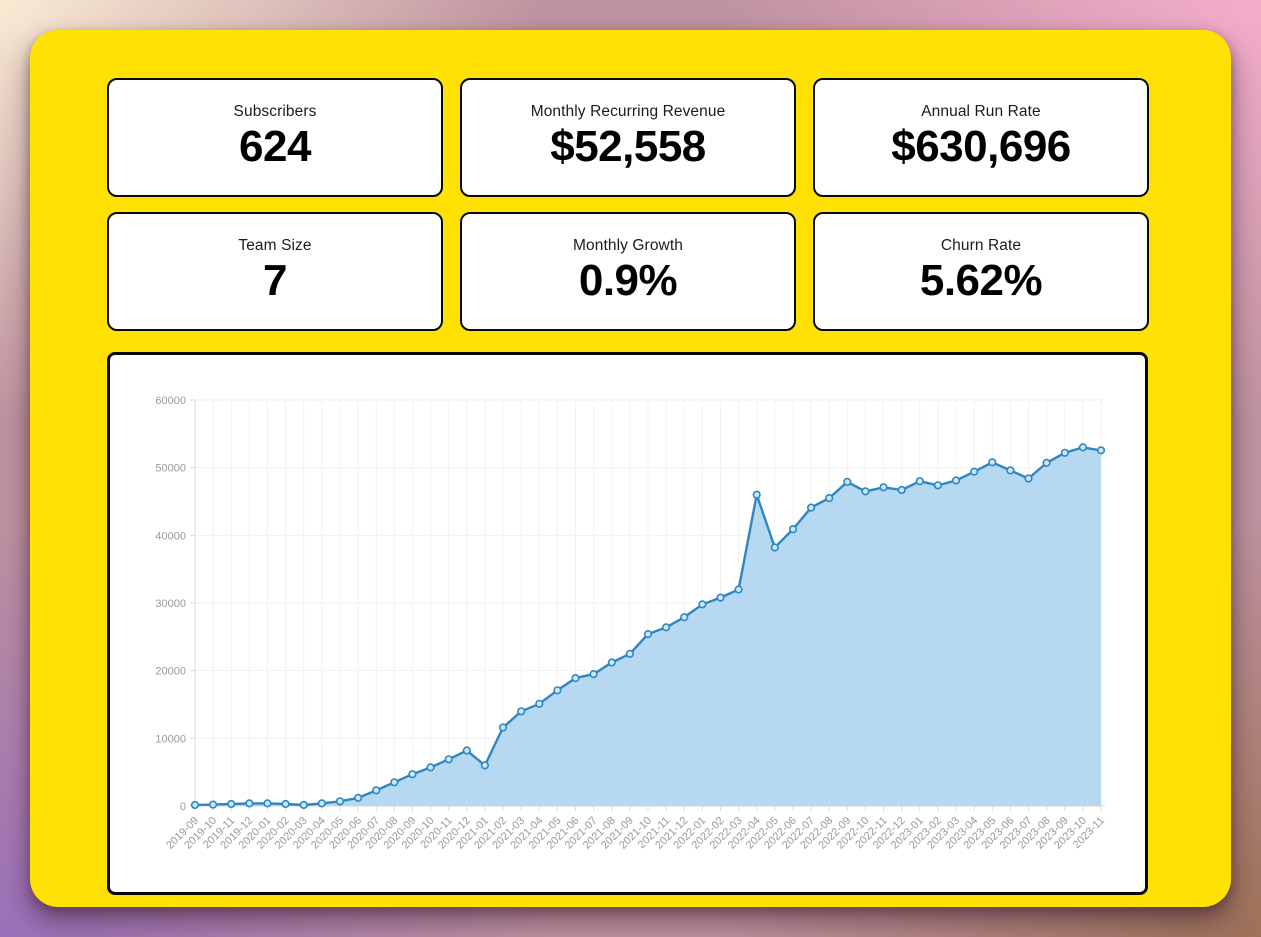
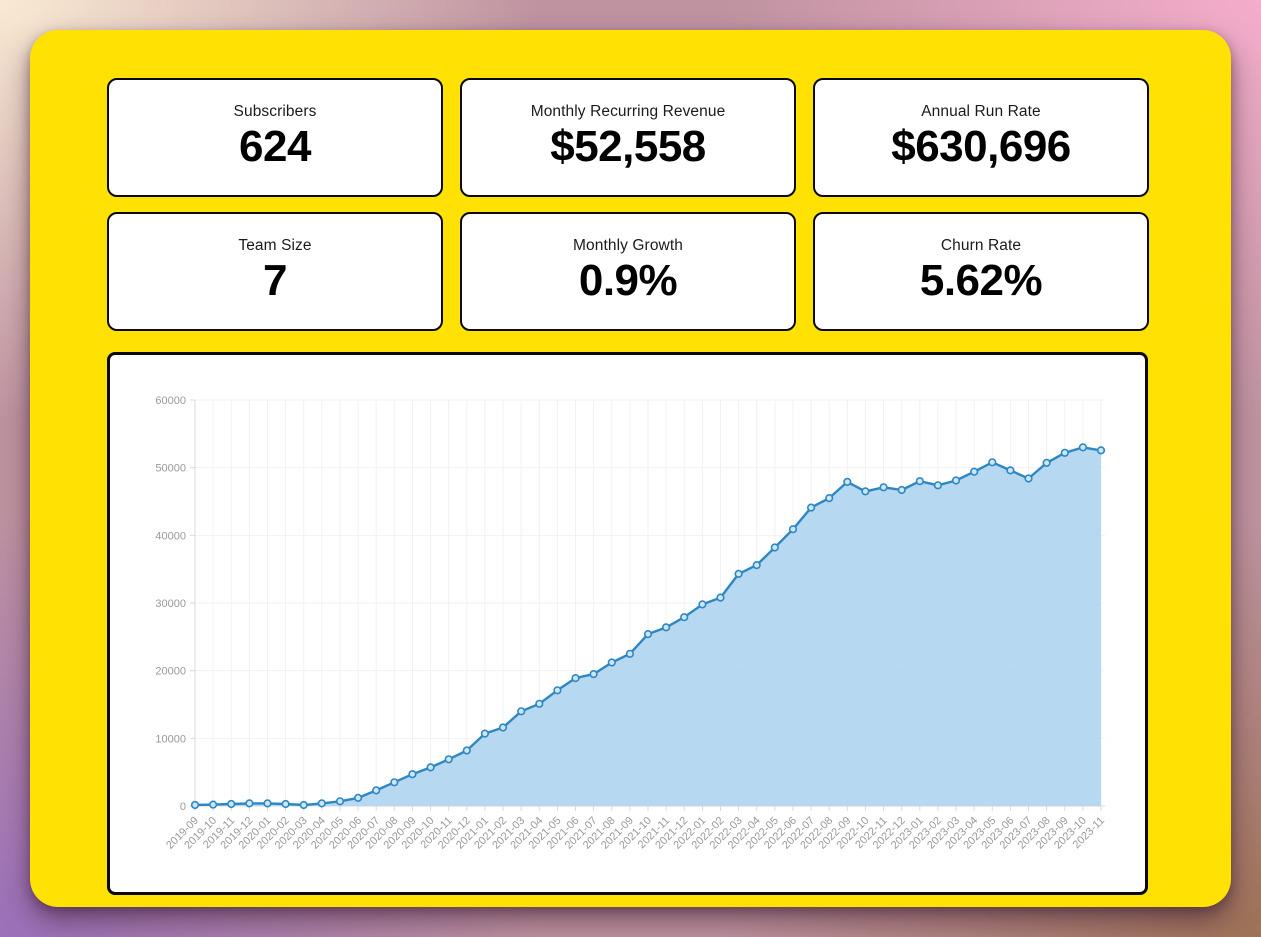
2021-01: 6000 -> 11000
2022-03: 32000 -> 34000
2022-04: 46000 -> 36000
